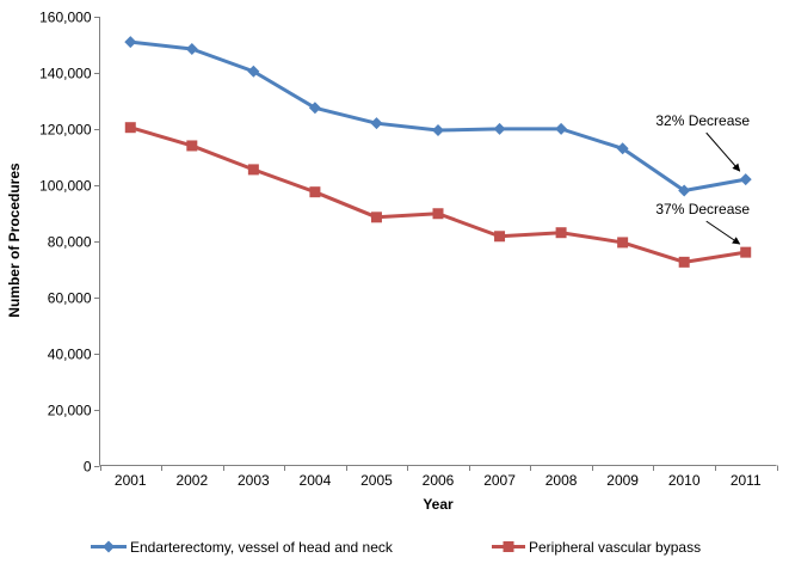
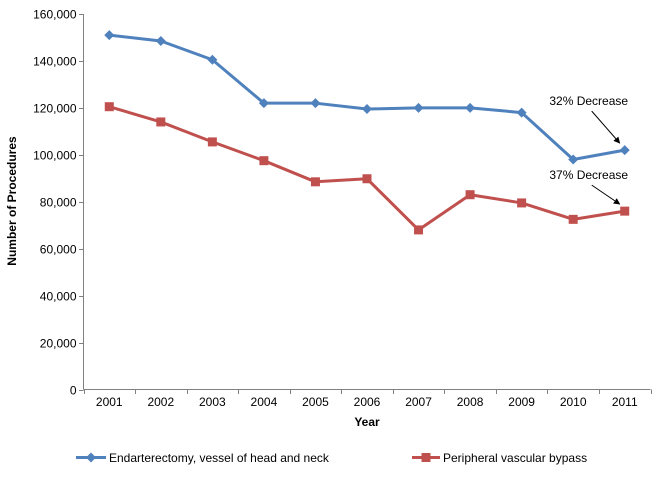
Endarterectomy, vessel of head and neck/2004: 128000 -> 122000
Peripheral vascular bypass/2007: 82000 -> 68000
Endarterectomy, vessel of head and neck/2009: 113000 -> 118000
